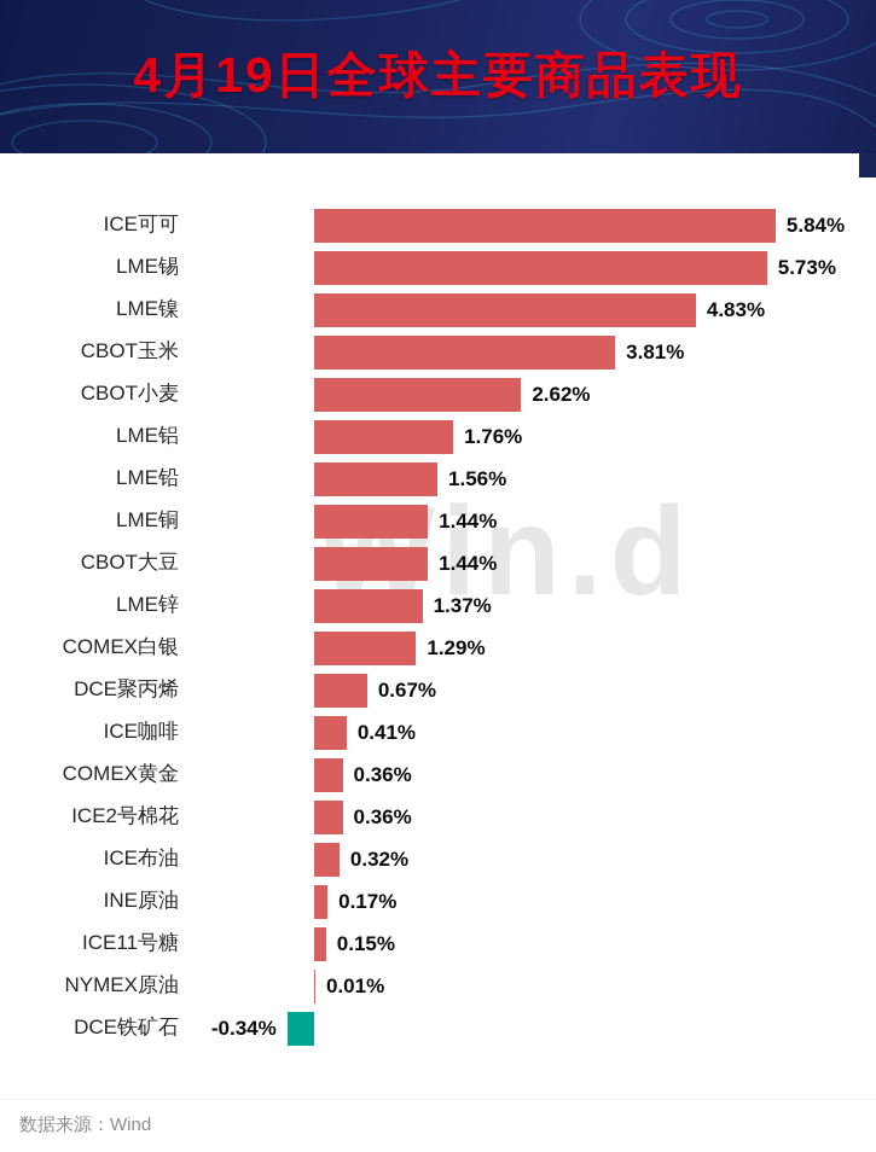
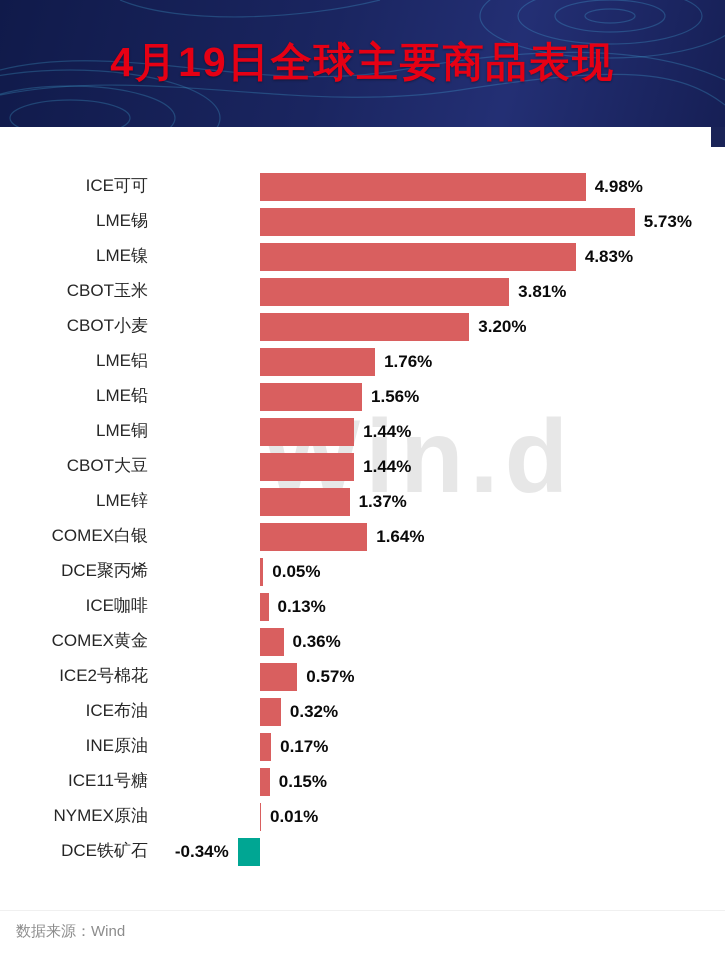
ICE可可: 5.84% -> 4.98%
CBOT小麦: 2.62% -> 3.20%
COMEX白银: 1.29% -> 1.64%
DCE聚丙烯: 0.67% -> 0.05%
ICE咖啡: 0.41% -> 0.13%
ICE2号棉花: 0.36% -> 0.57%
